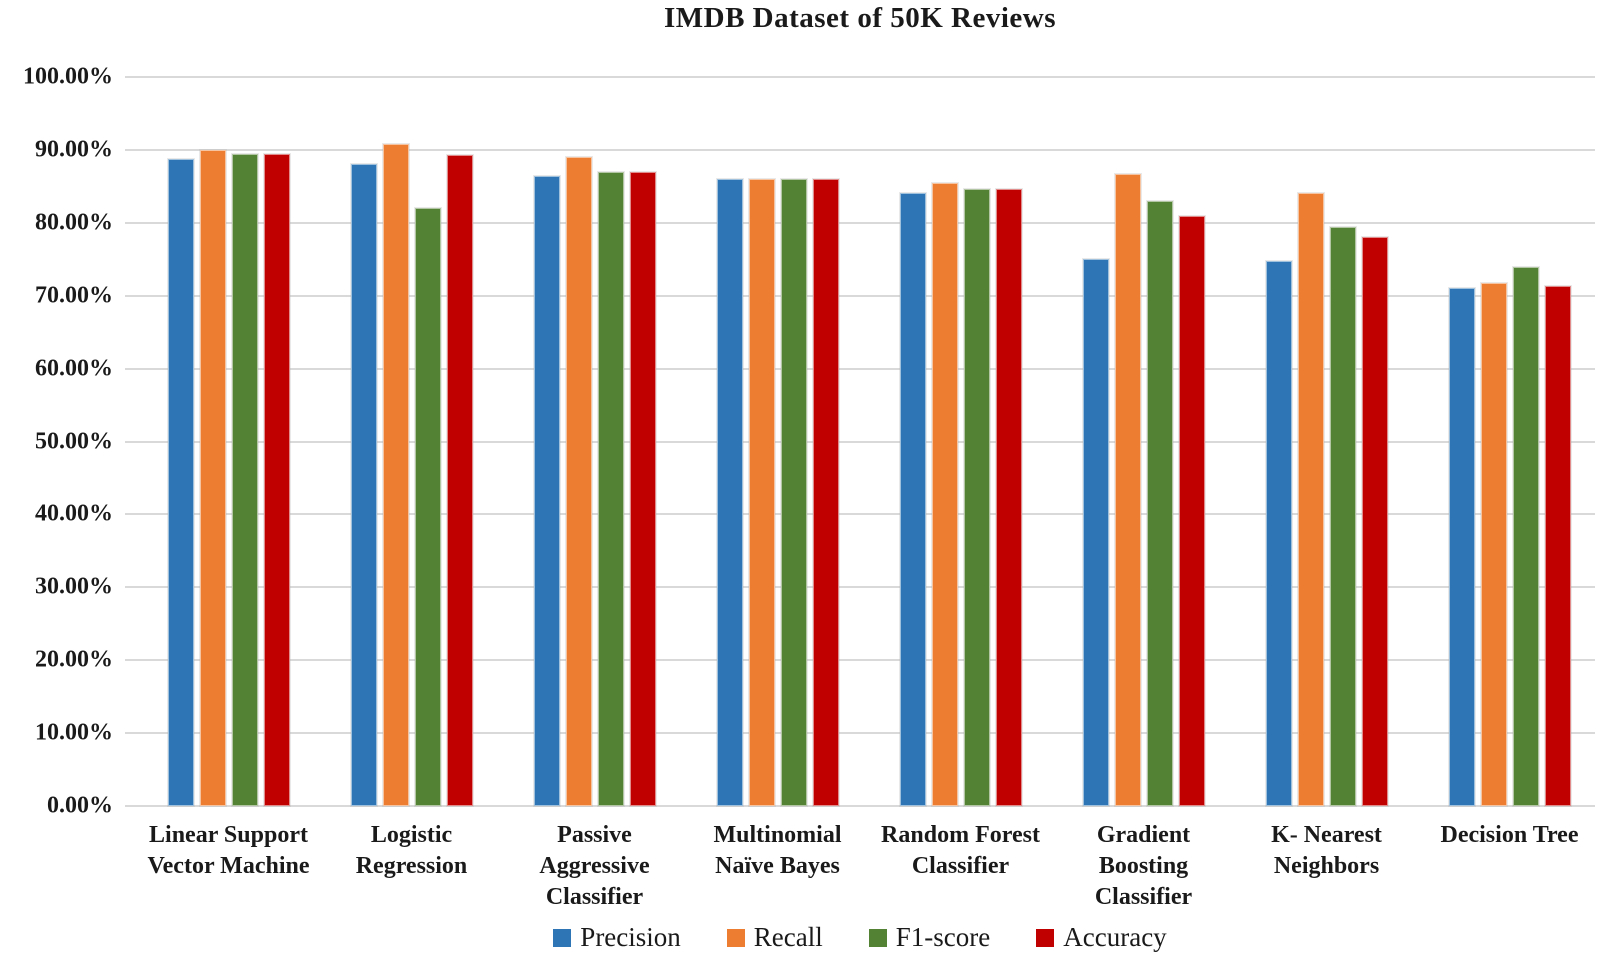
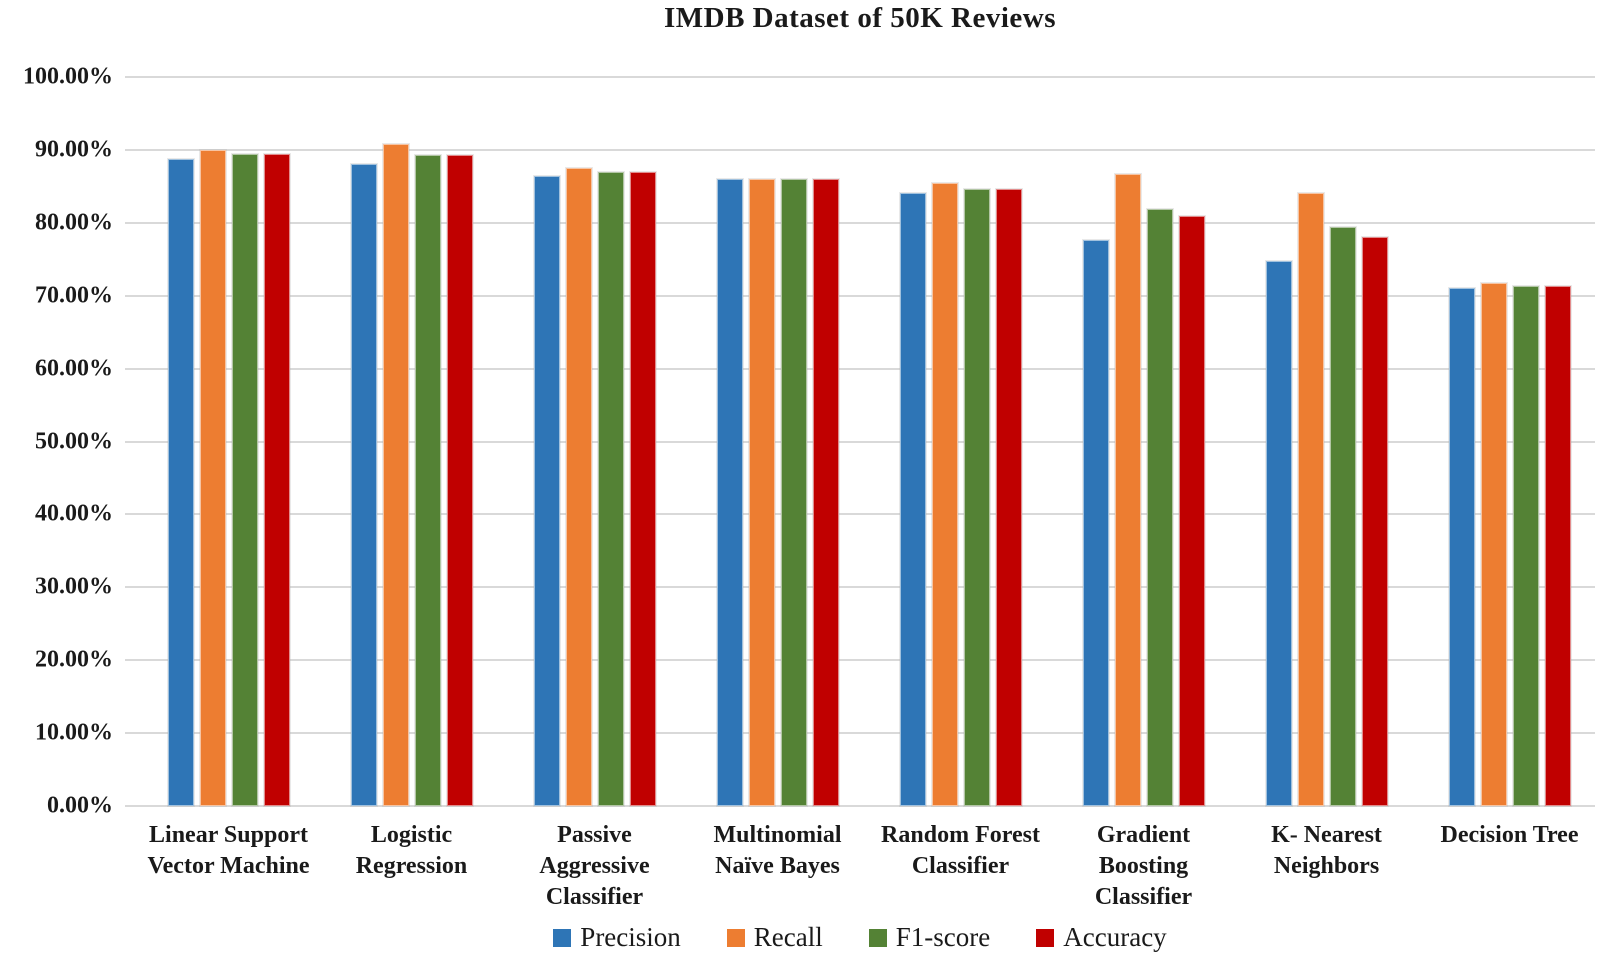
F1-score/Logistic Regression: 82% -> 89%
Recall/Passive Aggressive Classifier: 89% -> 88%
Precision/Gradient Boosting Classifier: 75% -> 78%
F1-score/Gradient Boosting Classifier: 83% -> 82%
F1-score/Decision Tree: 74% -> 71%
